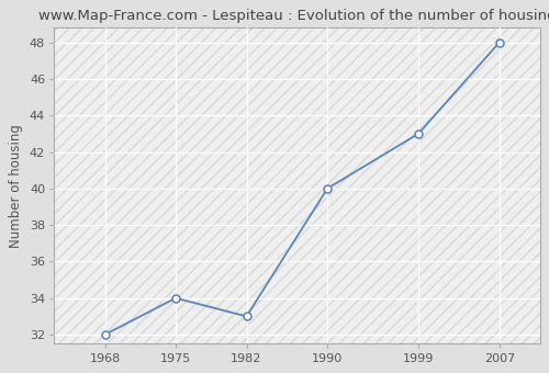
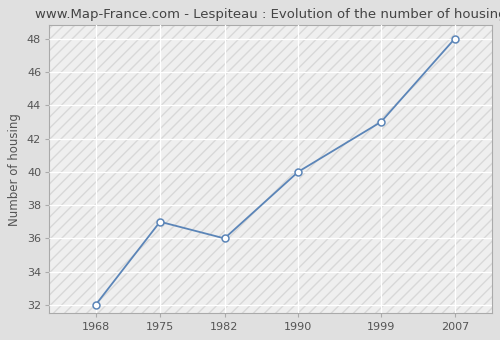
1975: 34 -> 37
1982: 33 -> 36
